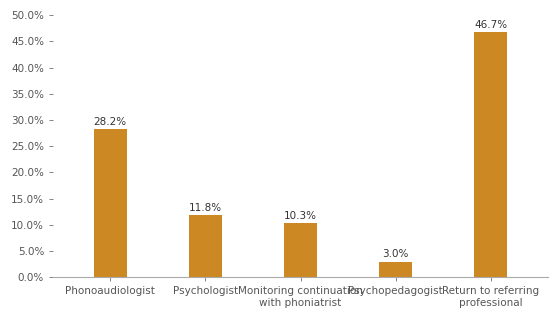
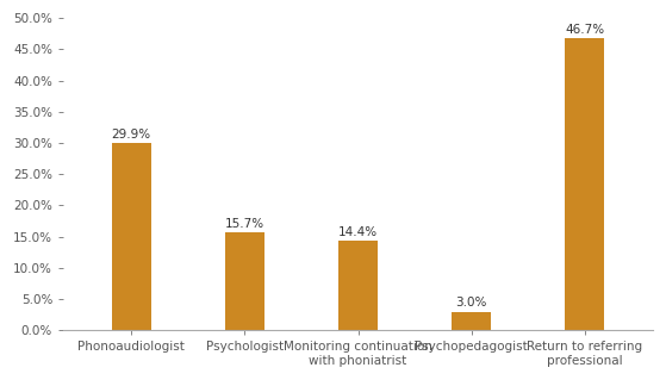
Phonoaudiologist: 28.2% -> 29.9%
Psychologist: 11.8% -> 15.7%
Monitoring continuation with phoniatrist: 10.3% -> 14.4%
